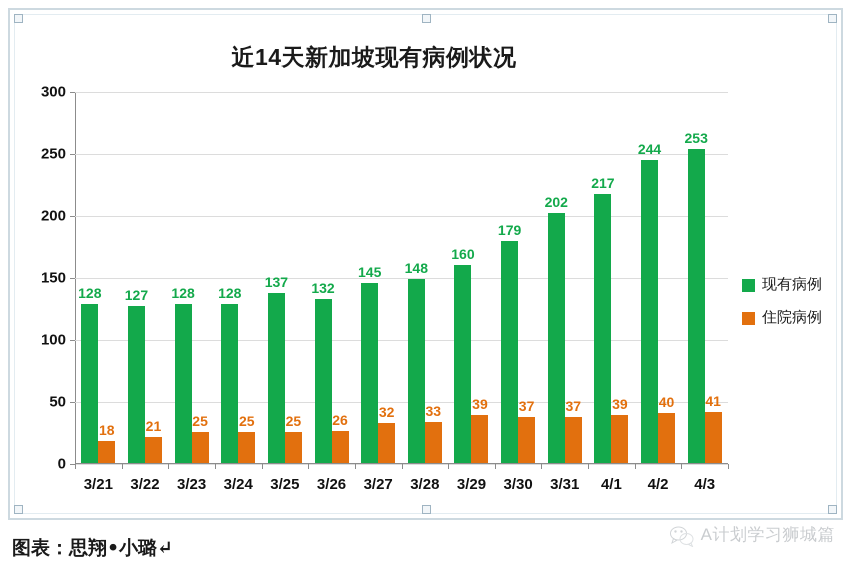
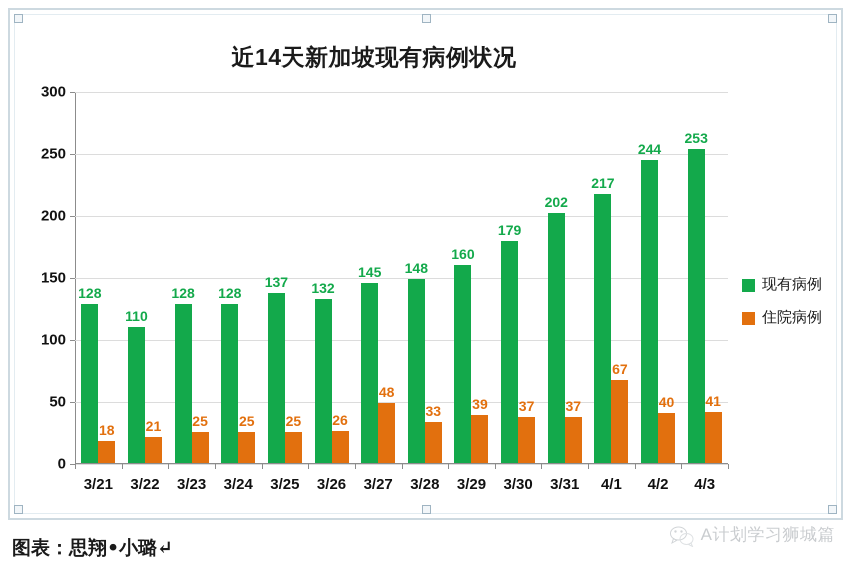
现有病例/3/22: 127 -> 110
住院病例/3/27: 32 -> 48
住院病例/4/1: 39 -> 67
